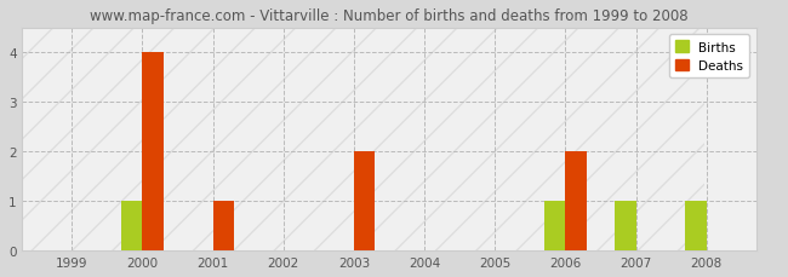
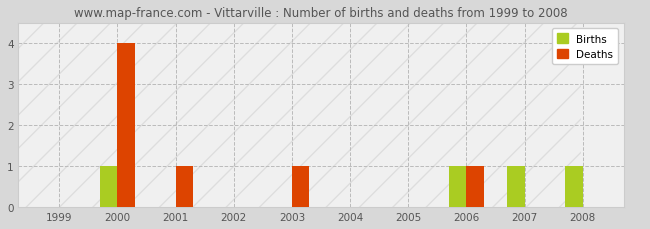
Deaths/2003: 2 -> 1
Deaths/2006: 2 -> 1
